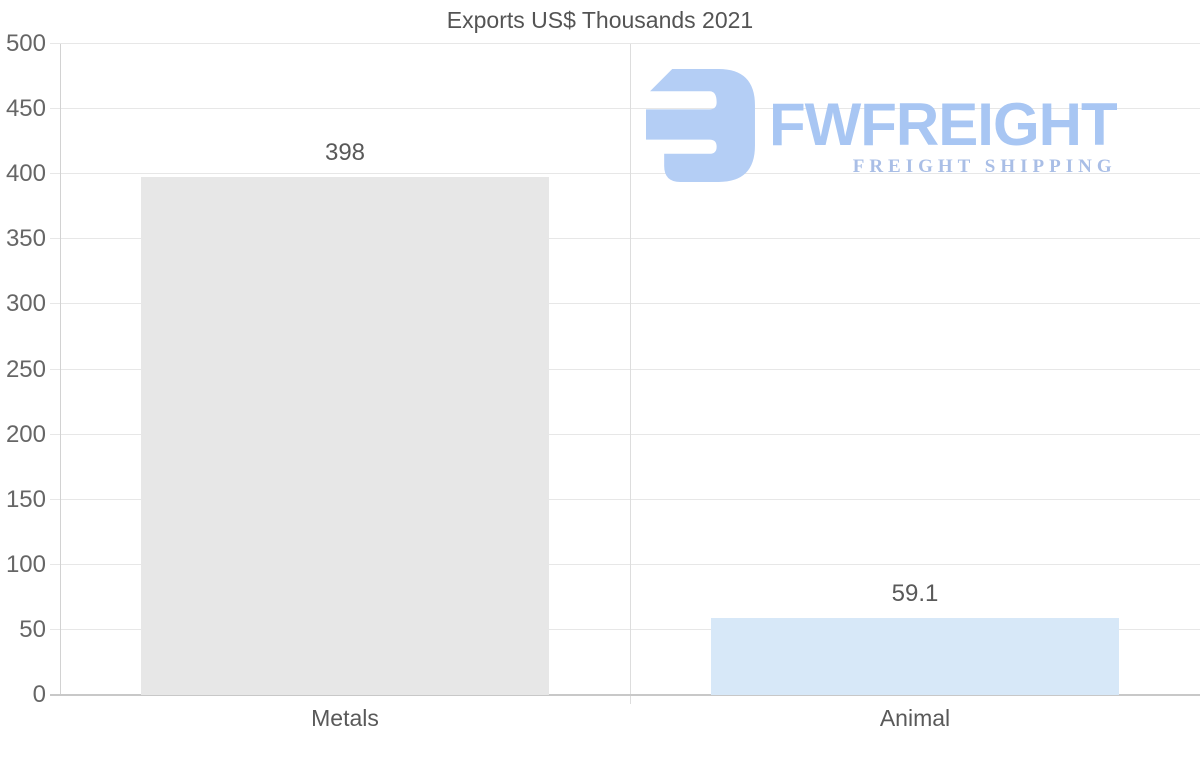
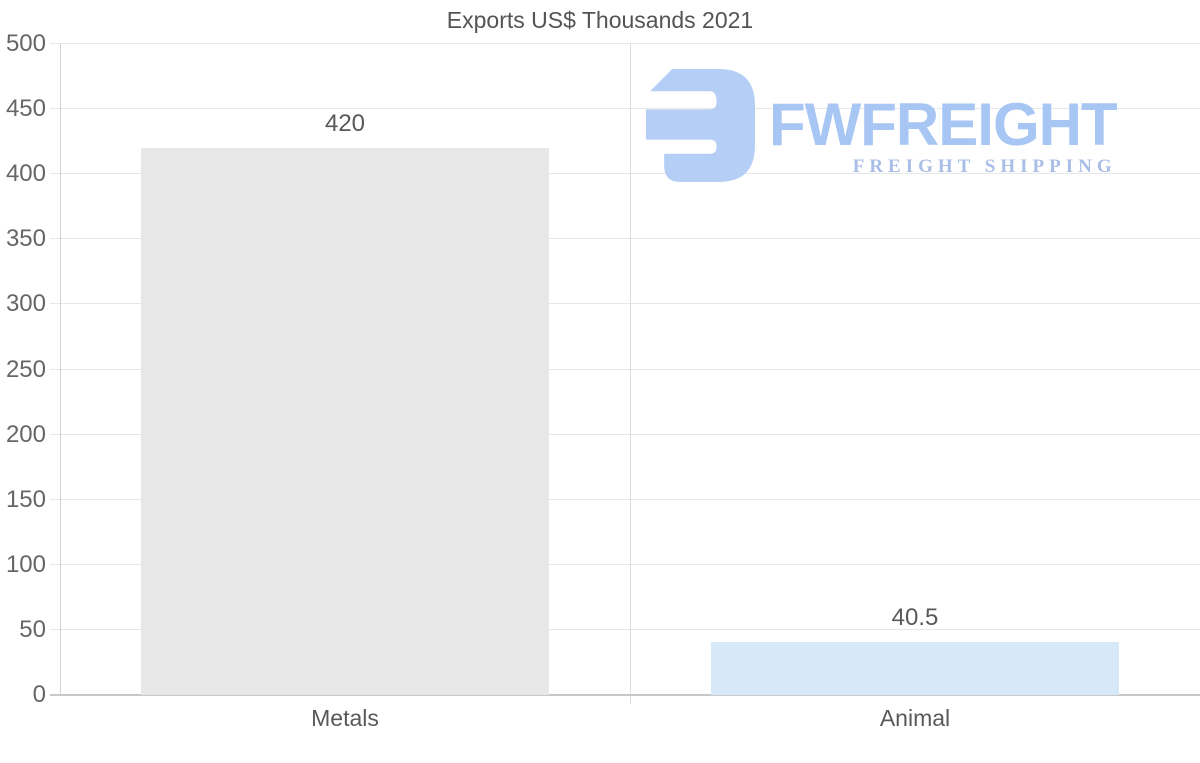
Metals: 398 -> 420
Animal: 59.1 -> 40.5
